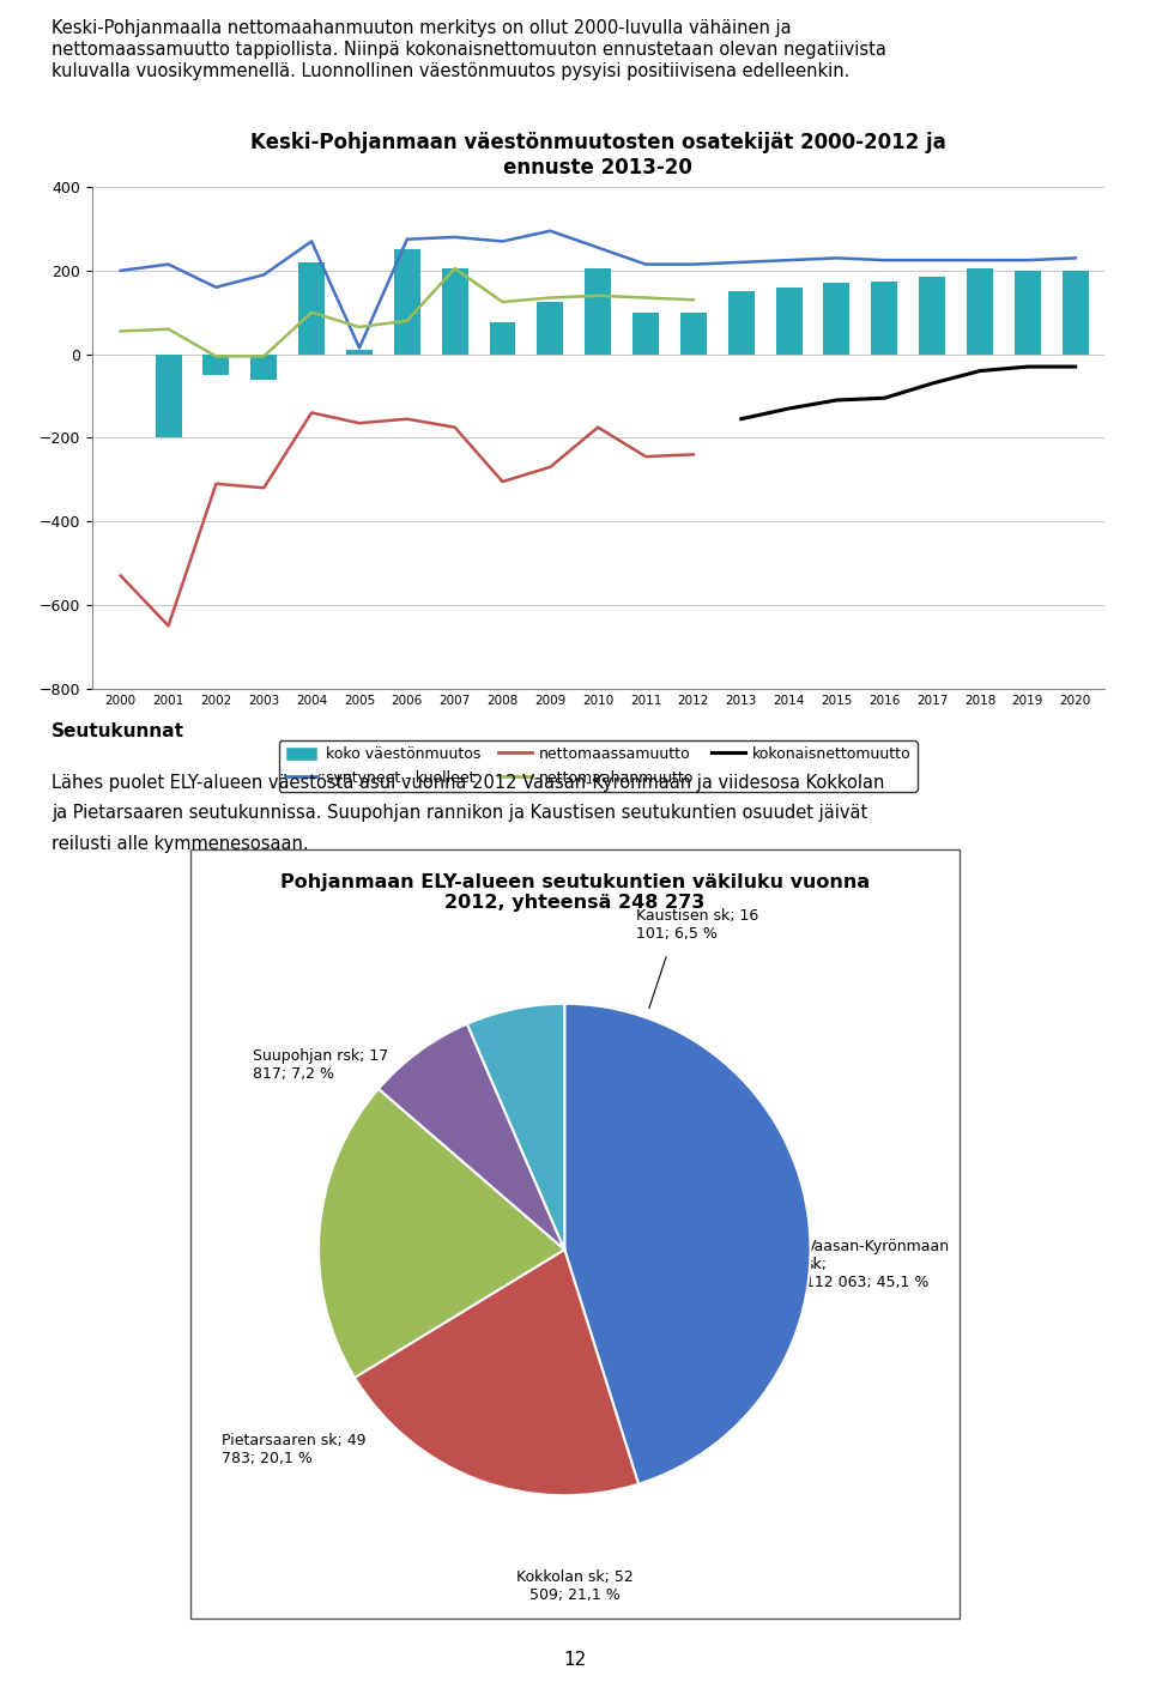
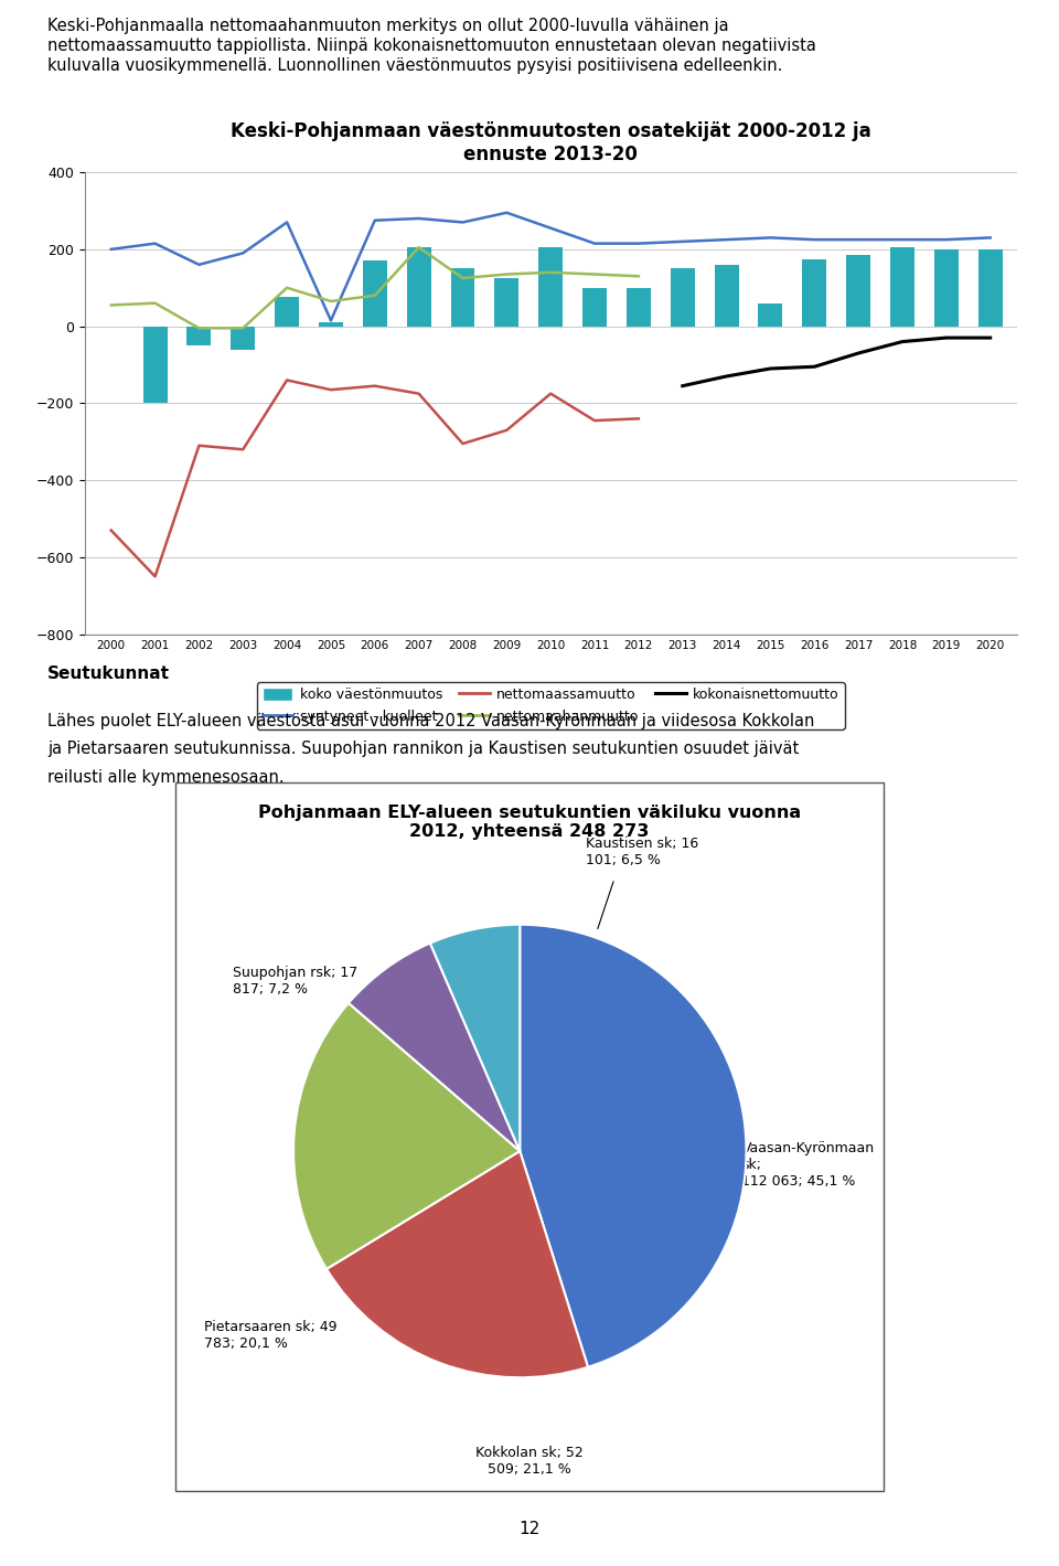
koko väestönmuutos/2004: 220 -> 75
koko väestönmuutos/2006: 250 -> 170
koko väestönmuutos/2008: 75 -> 150
koko väestönmuutos/2015: 170 -> 60
